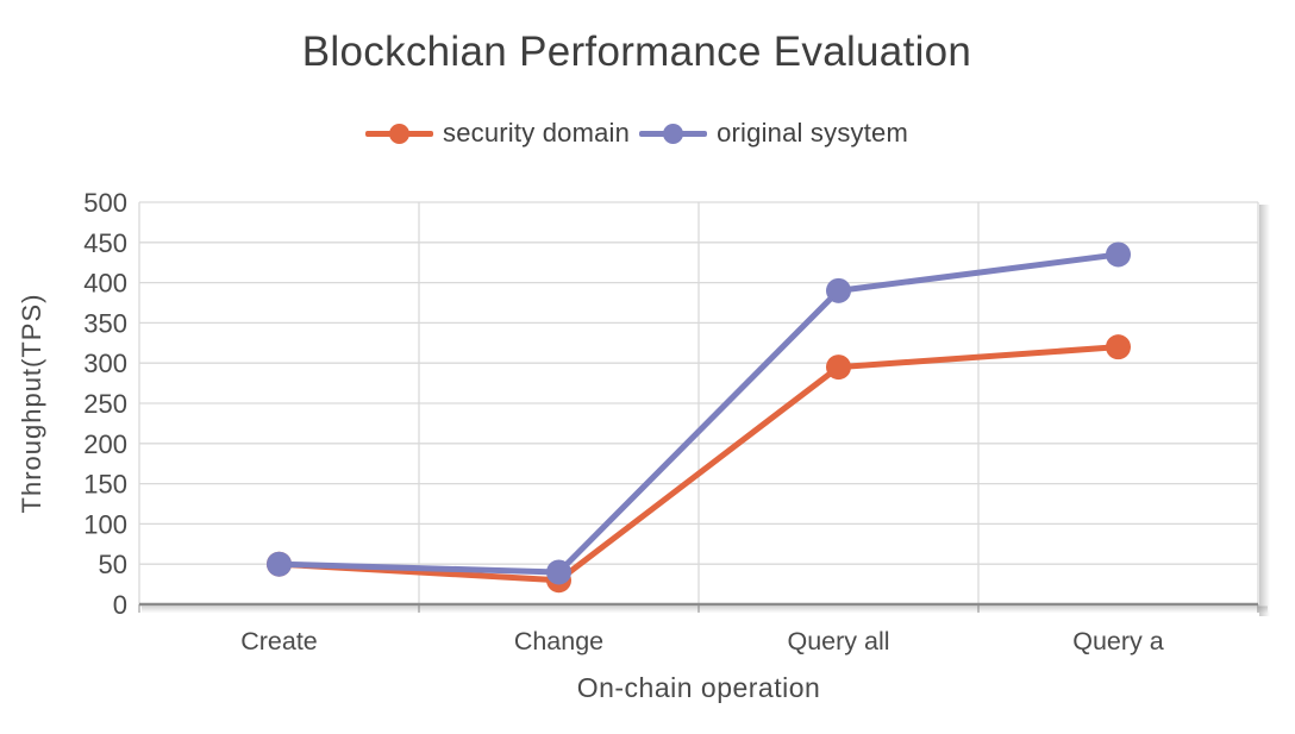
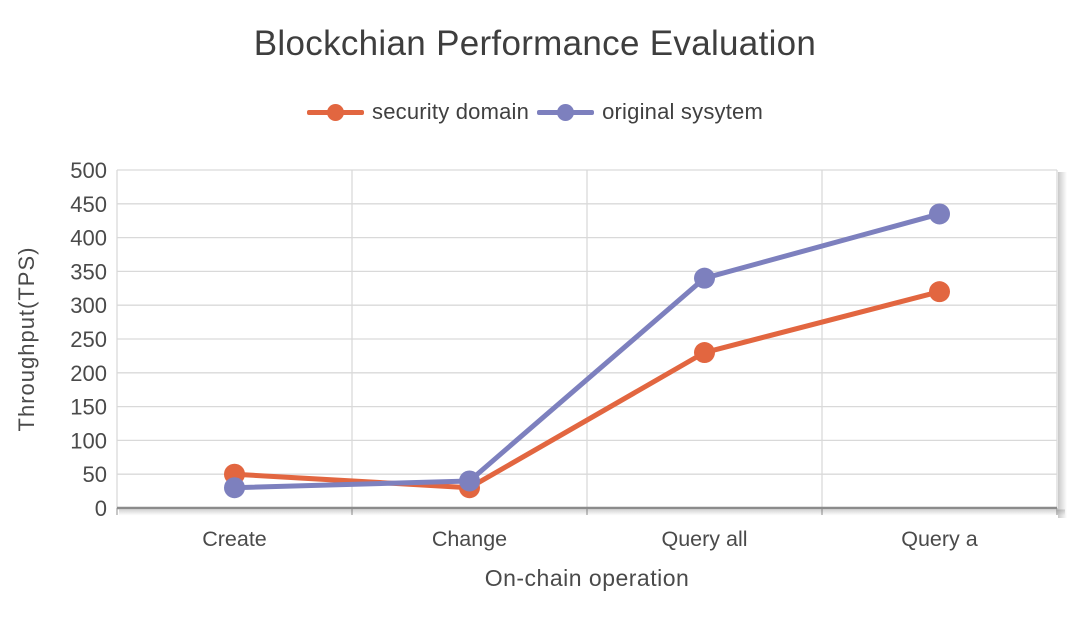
original sysytem/Create: 50 -> 30
security domain/Query all: 300 -> 230
original sysytem/Query all: 390 -> 340
